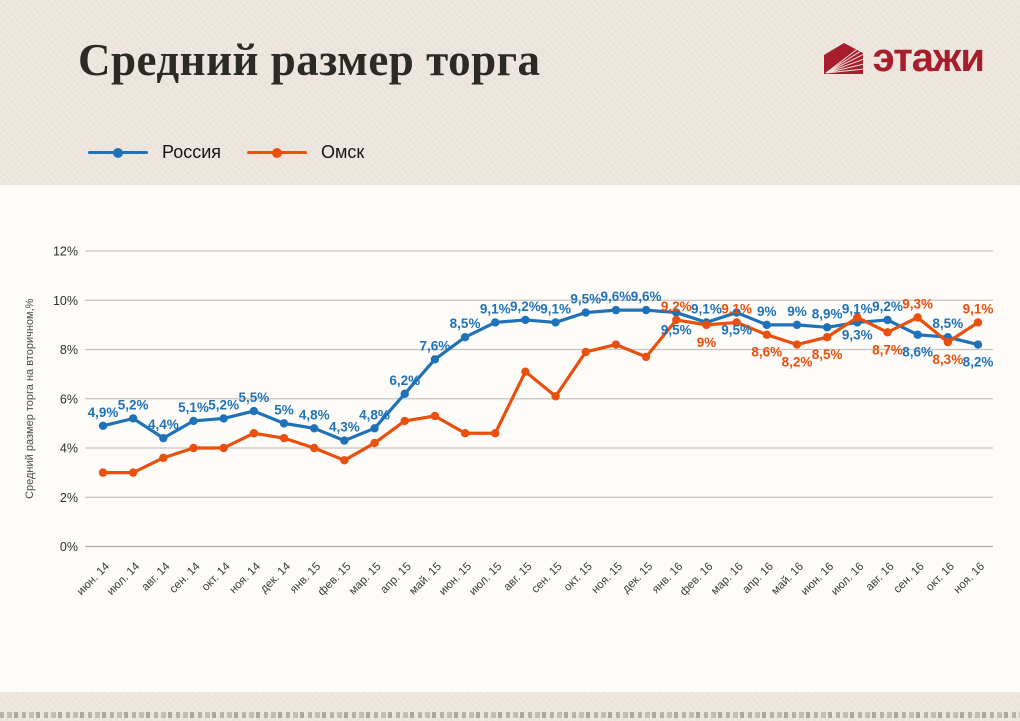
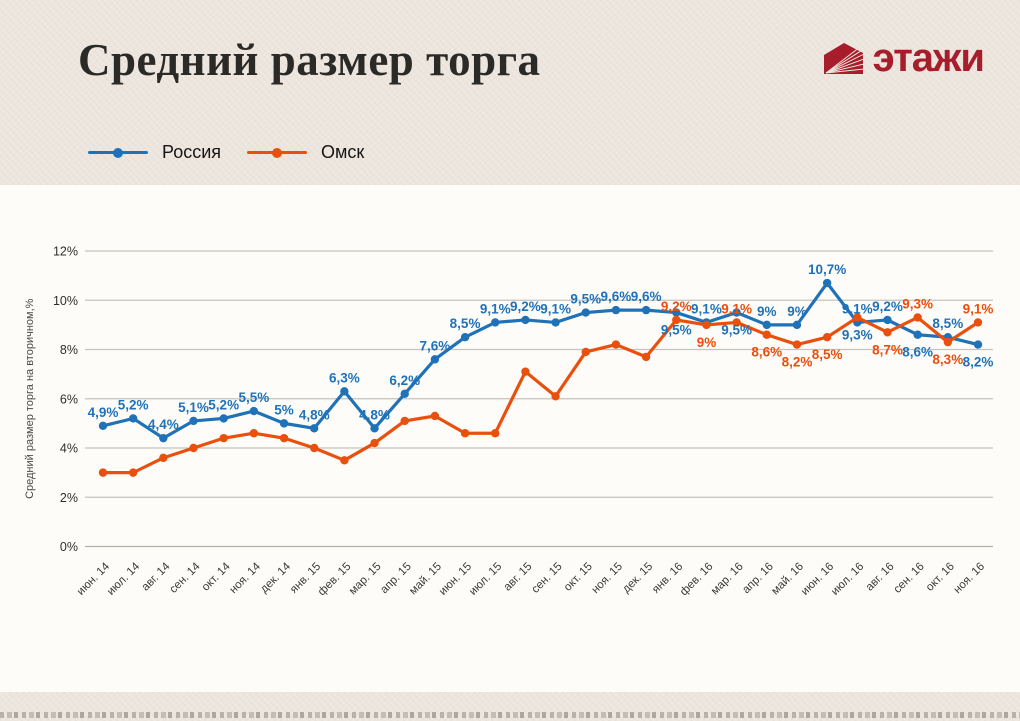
Омск/окт. 14: 4.0% -> 4.4%
Россия/фев. 15: 4,3% -> 6,3%
Россия/июн. 16: 8,9% -> 10,7%
